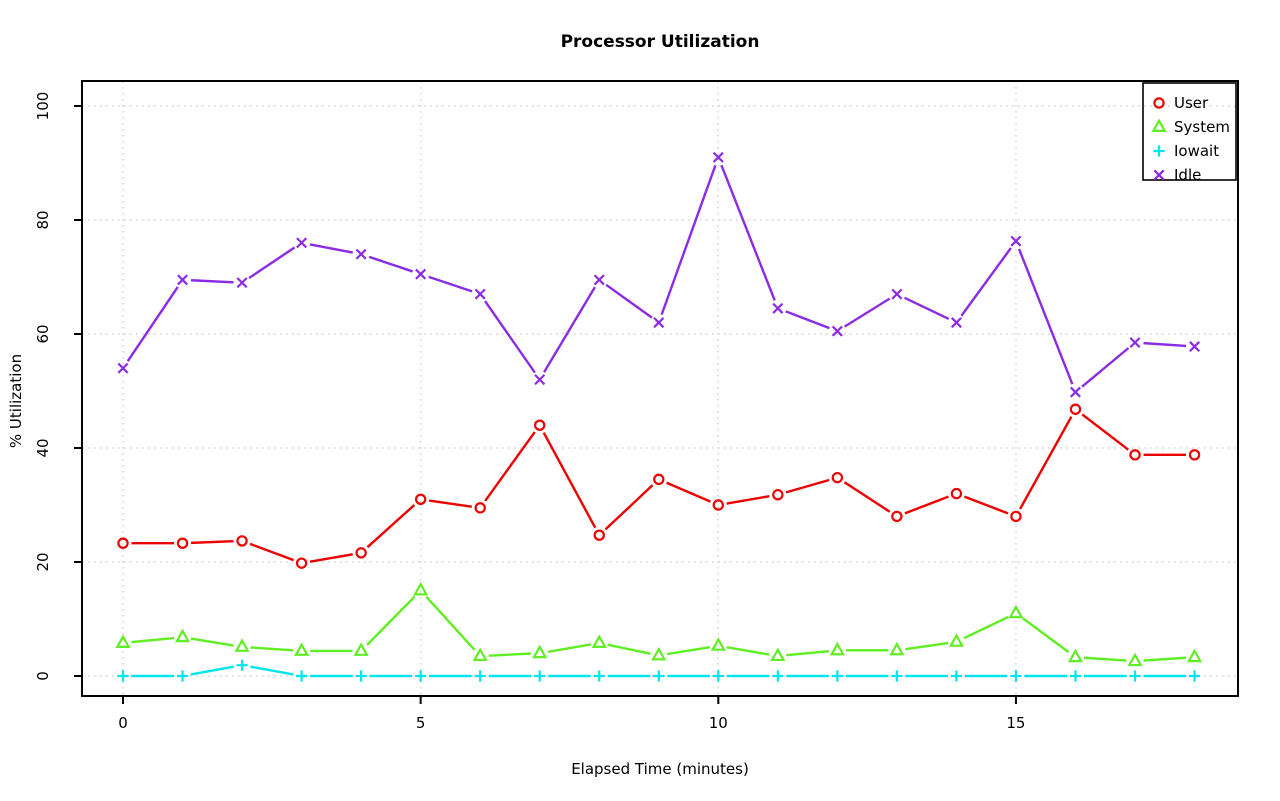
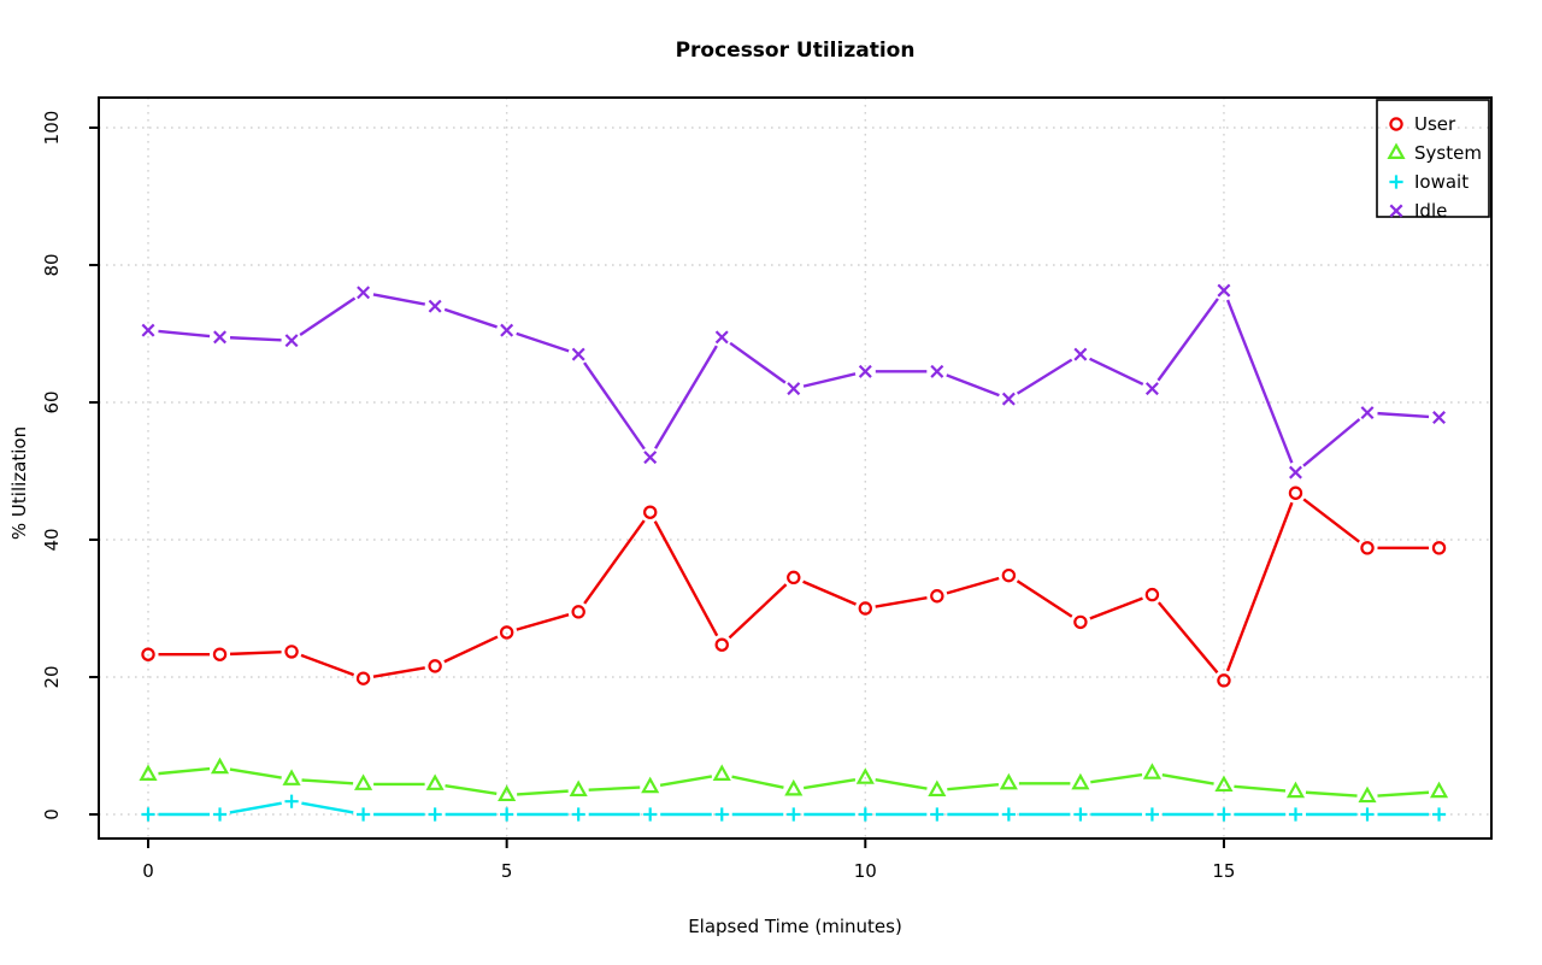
Idle/0: 54 -> 70
User/5: 31 -> 26
System/5: 15 -> 3
Idle/10: 91 -> 64
User/15: 28 -> 20
System/15: 11 -> 4
